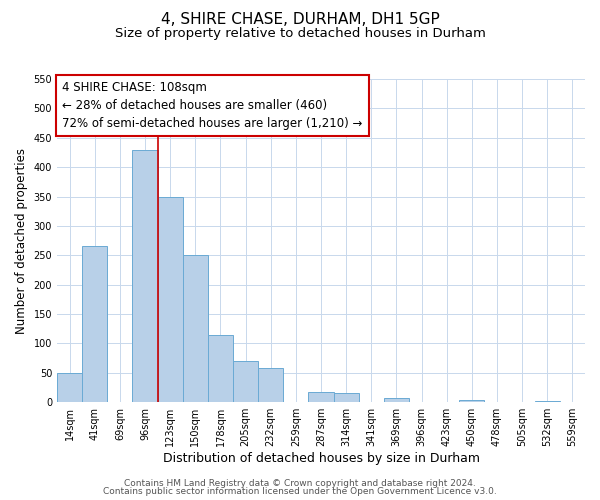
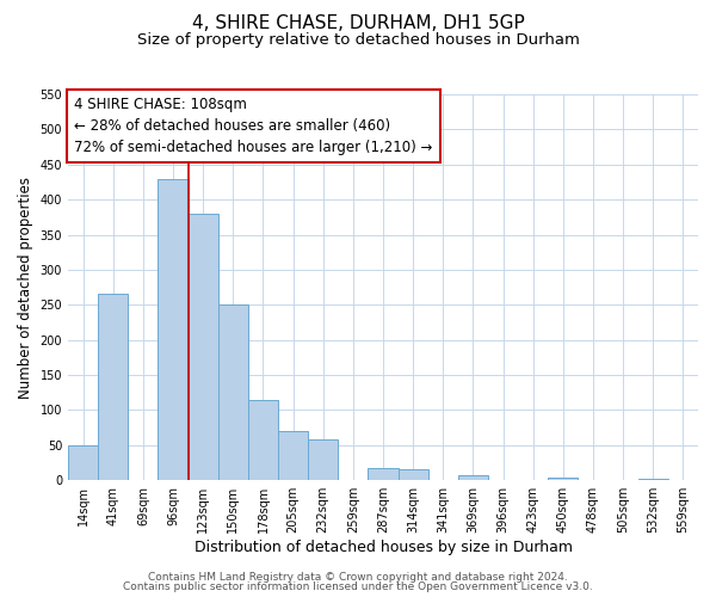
123sqm: 350 -> 380
